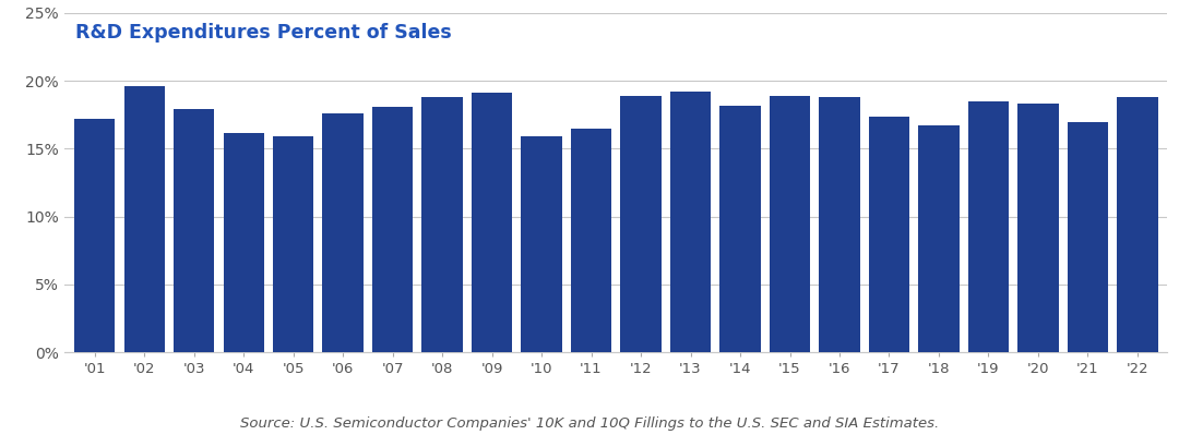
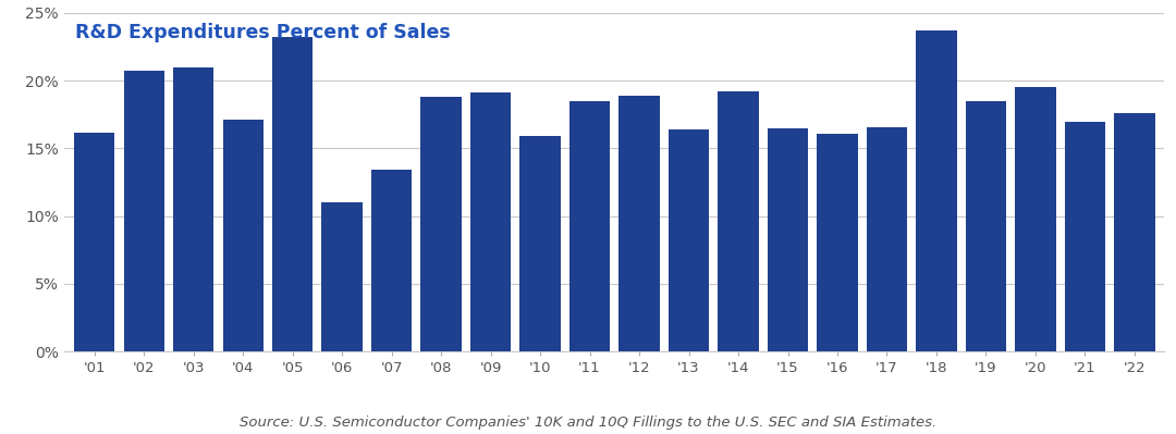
'01: 17.2% -> 16.2%
'02: 19.6% -> 20.7%
'03: 17.9% -> 21.0%
'04: 16.2% -> 17.1%
'05: 15.9% -> 23.2%
'06: 17.6% -> 11.0%
'07: 18.1% -> 13.4%
'11: 16.5% -> 18.5%
'13: 19.2% -> 16.4%
'14: 18.2% -> 19.2%
'15: 18.9% -> 16.5%
'16: 18.8% -> 16.1%
'17: 17.4% -> 16.6%
'18: 16.7% -> 23.7%
'20: 18.3% -> 19.5%
'22: 18.8% -> 17.6%
